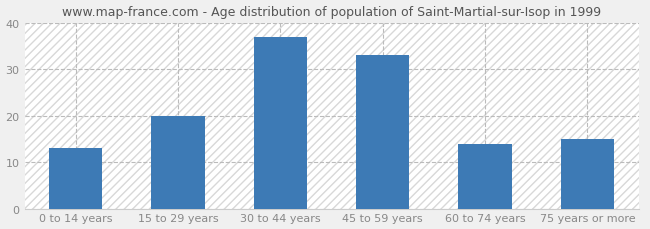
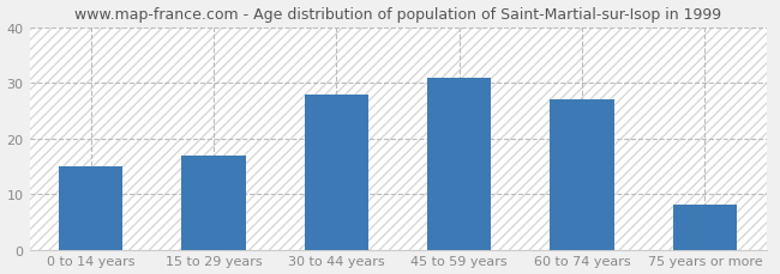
0 to 14 years: 13 -> 15
15 to 29 years: 20 -> 17
30 to 44 years: 37 -> 28
45 to 59 years: 33 -> 31
60 to 74 years: 14 -> 27
75 years or more: 15 -> 8
